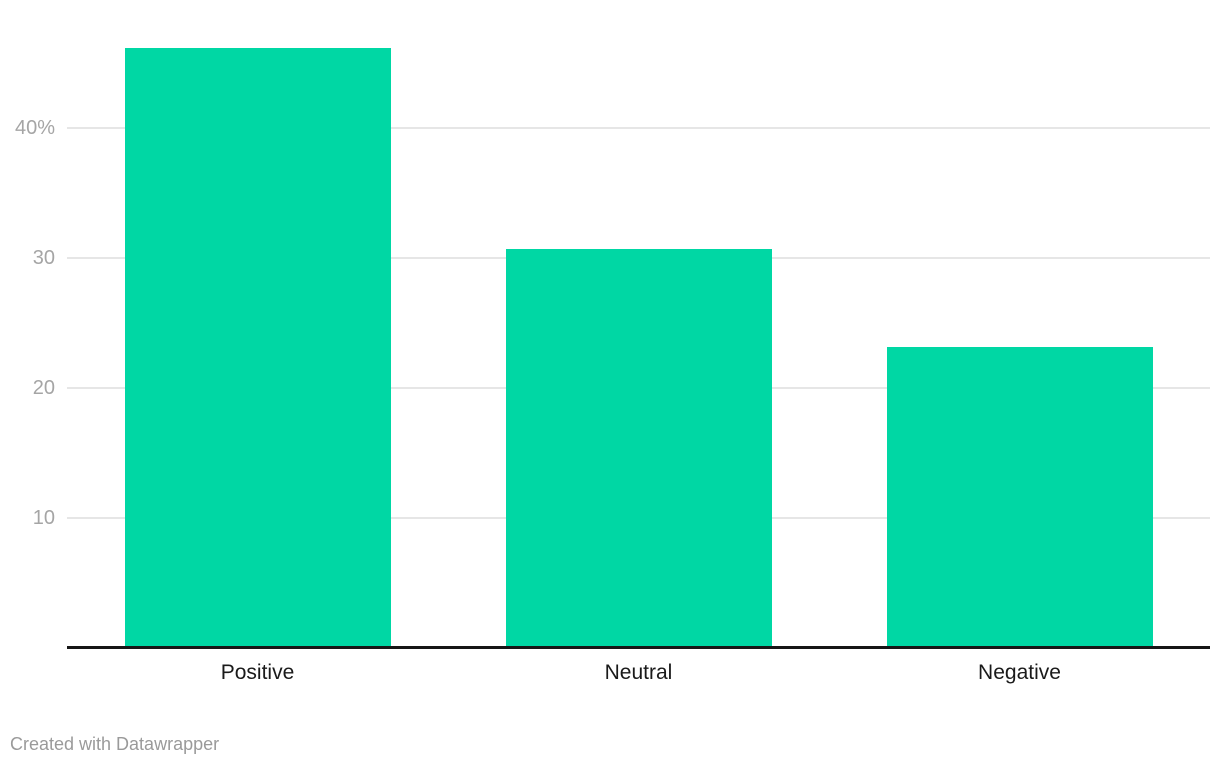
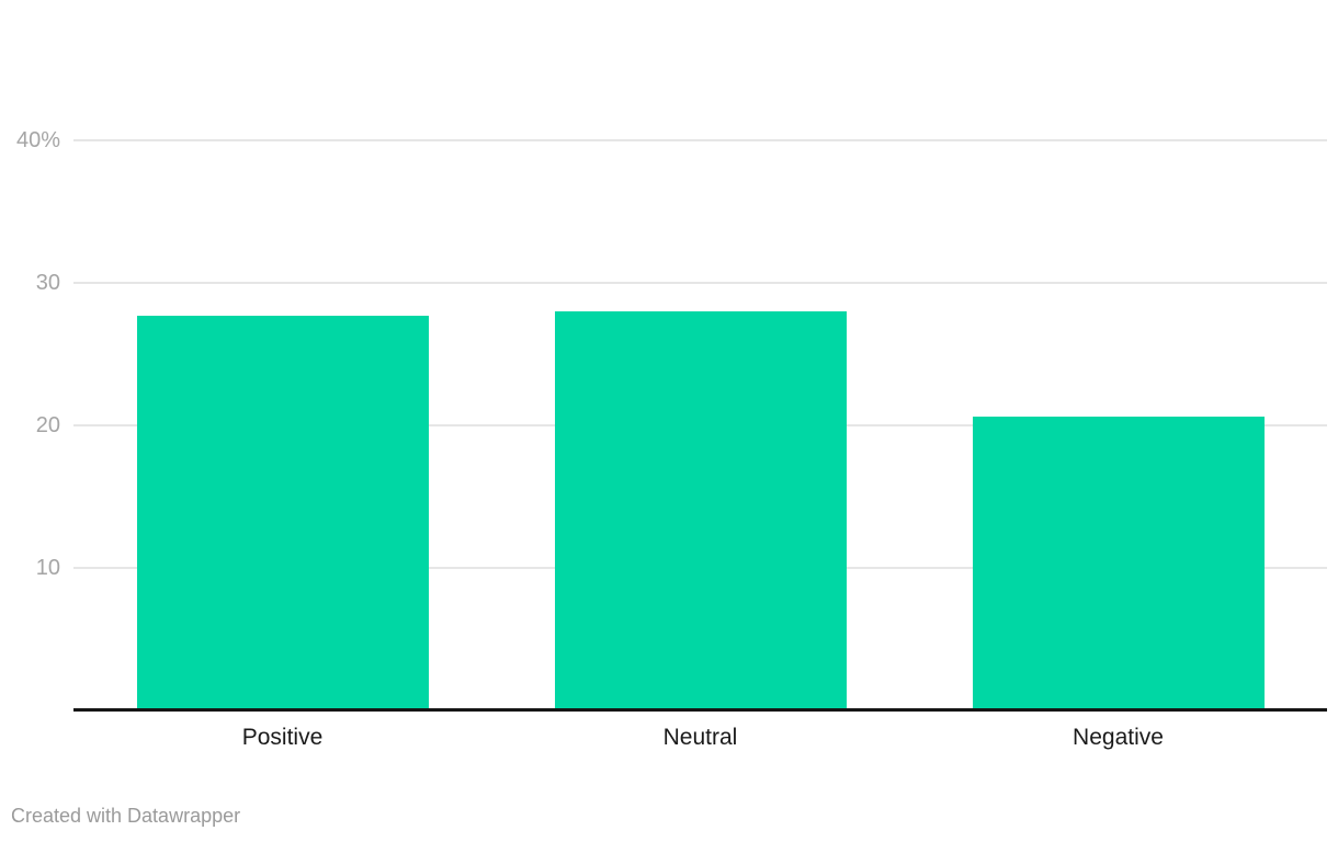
Positive: 46.1% -> 27.7%
Neutral: 30.7% -> 28.0%
Negative: 23.1% -> 20.6%
